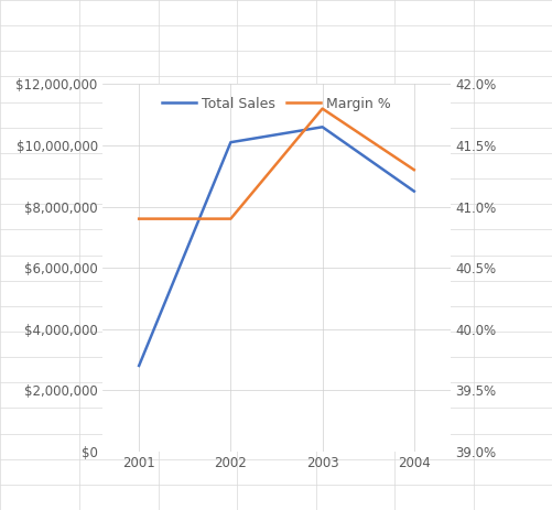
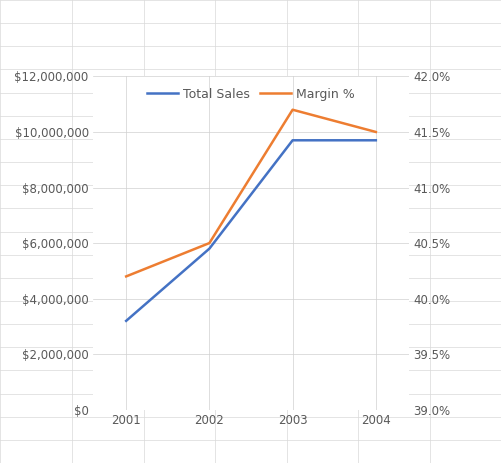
Total Sales/2001: $2,800,000 -> $3,200,000
Margin %/2001: 40.9% -> 40.2%
Total Sales/2002: $10,100,000 -> $5,800,000
Margin %/2002: 40.9% -> 40.5%
Total Sales/2003: $10,600,000 -> $9,700,000
Margin %/2003: 41.8% -> 41.7%
Total Sales/2004: $8,500,000 -> $9,700,000
Margin %/2004: 41.3% -> 41.5%
